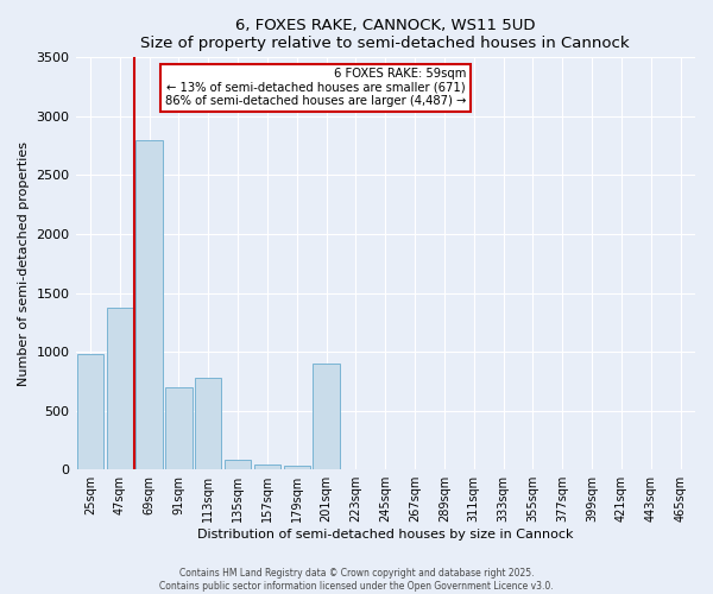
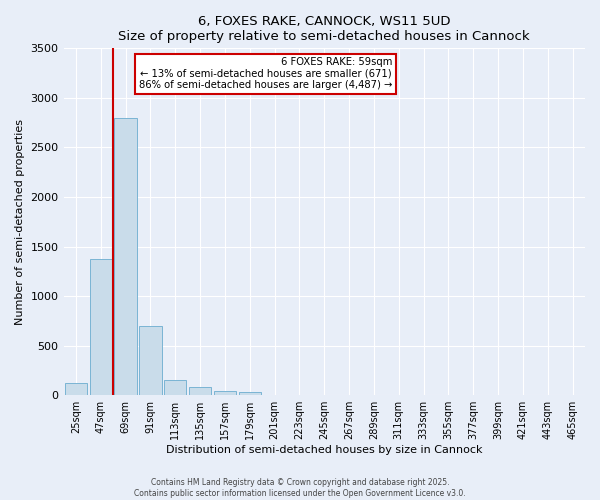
25sqm: 980 -> 120
113sqm: 780 -> 160
201sqm: 900 -> 0
